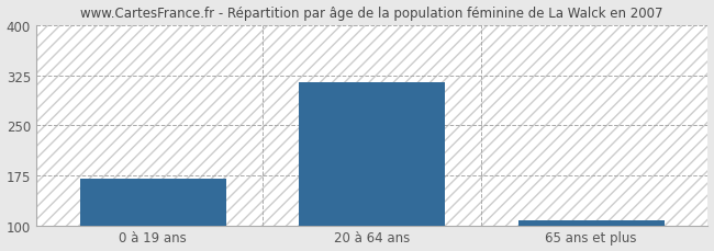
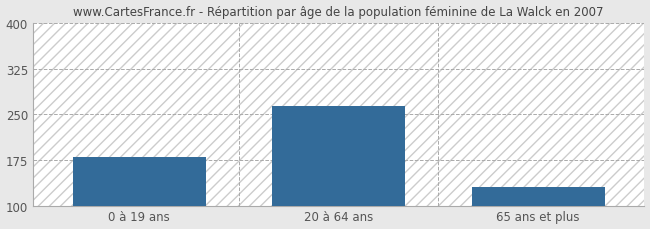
0 à 19 ans: 170 -> 180
20 à 64 ans: 315 -> 264
65 ans et plus: 107 -> 130
